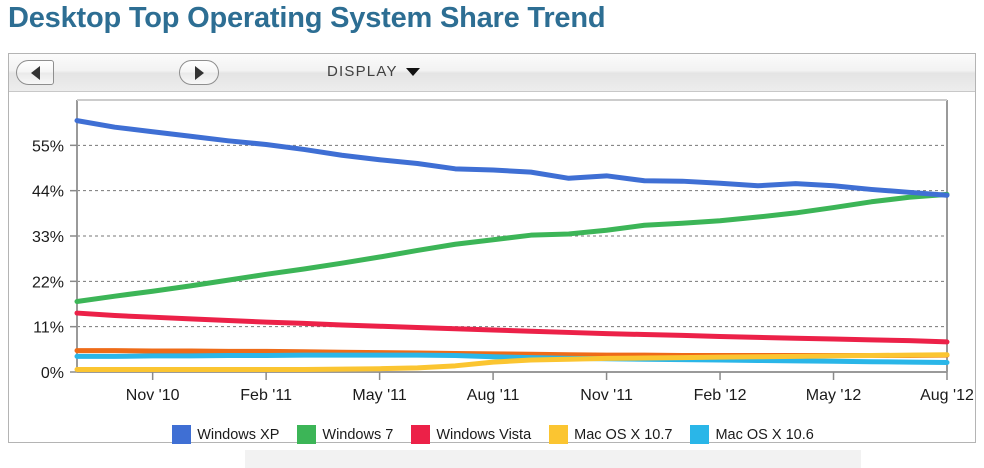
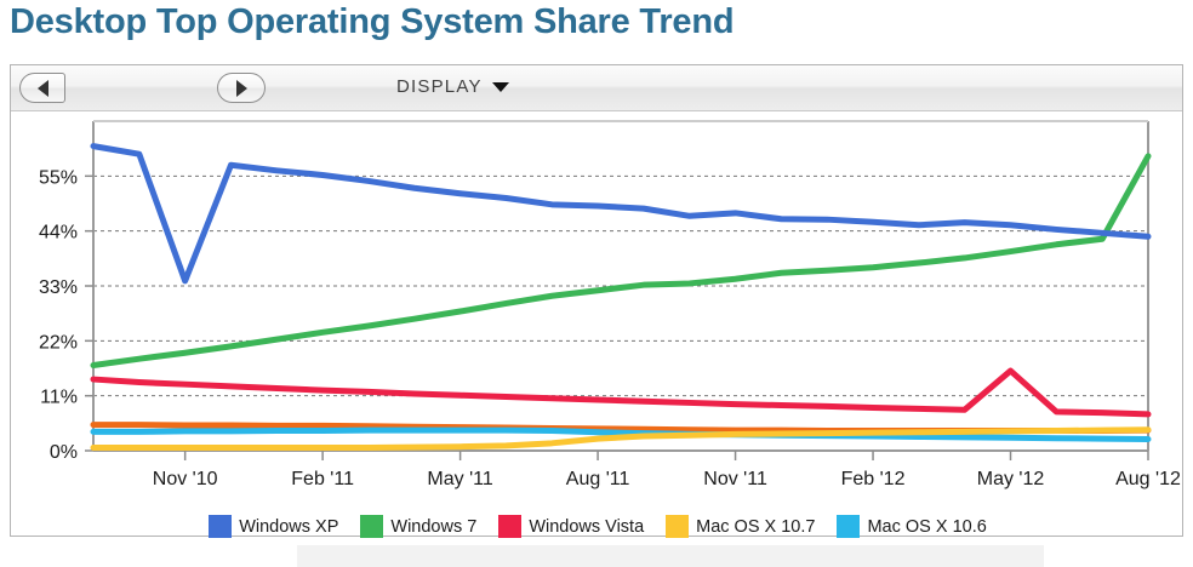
Windows XP/Nov '10: 58% -> 34%
Windows Vista/May '12: 8% -> 16%
Windows 7/Aug '12: 43% -> 59%
